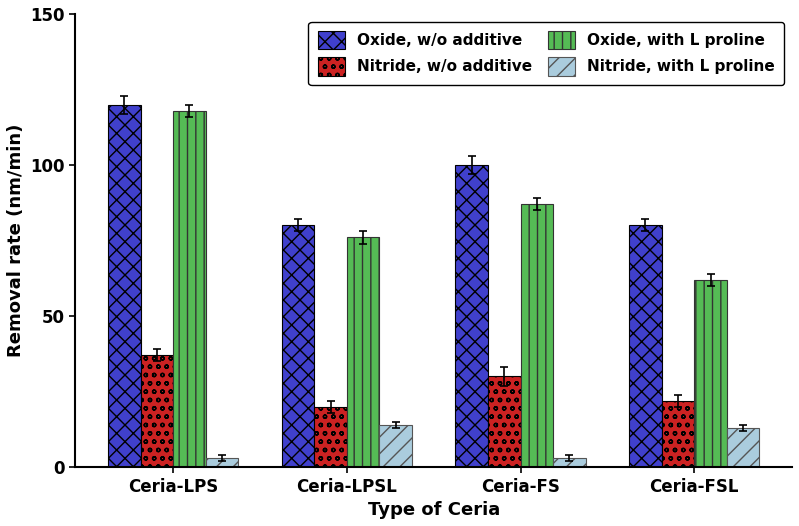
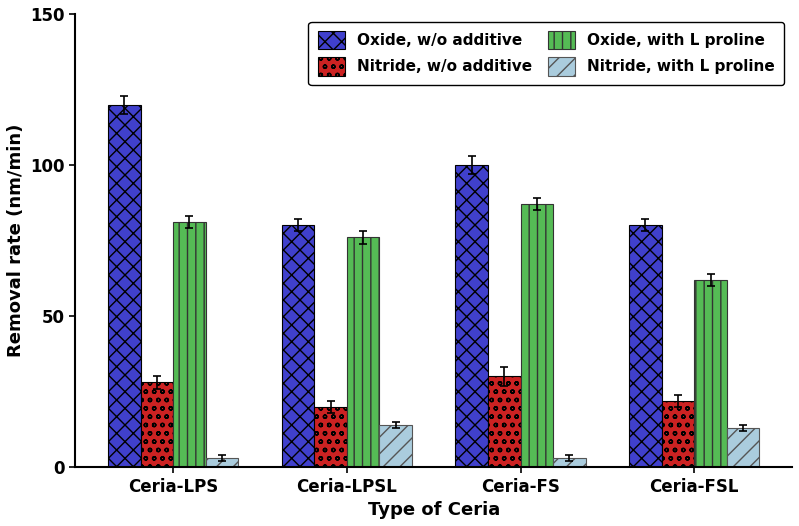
Nitride, w/o additive/Ceria-LPS: 37 -> 28
Oxide, with L proline/Ceria-LPS: 118 -> 81
